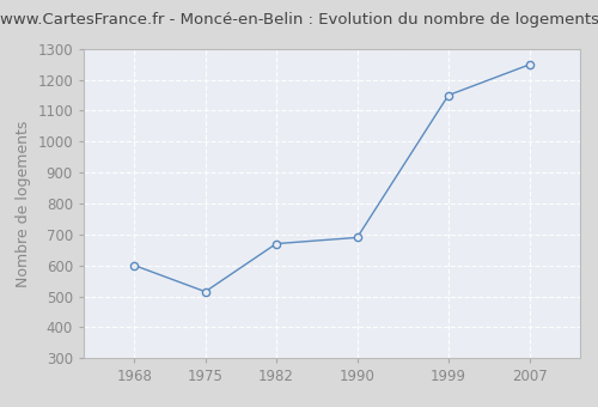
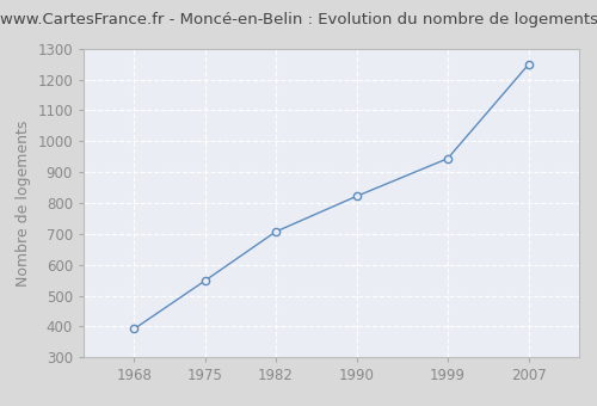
1968: 600 -> 392
1975: 515 -> 548
1982: 670 -> 707
1990: 690 -> 822
1999: 1150 -> 944
